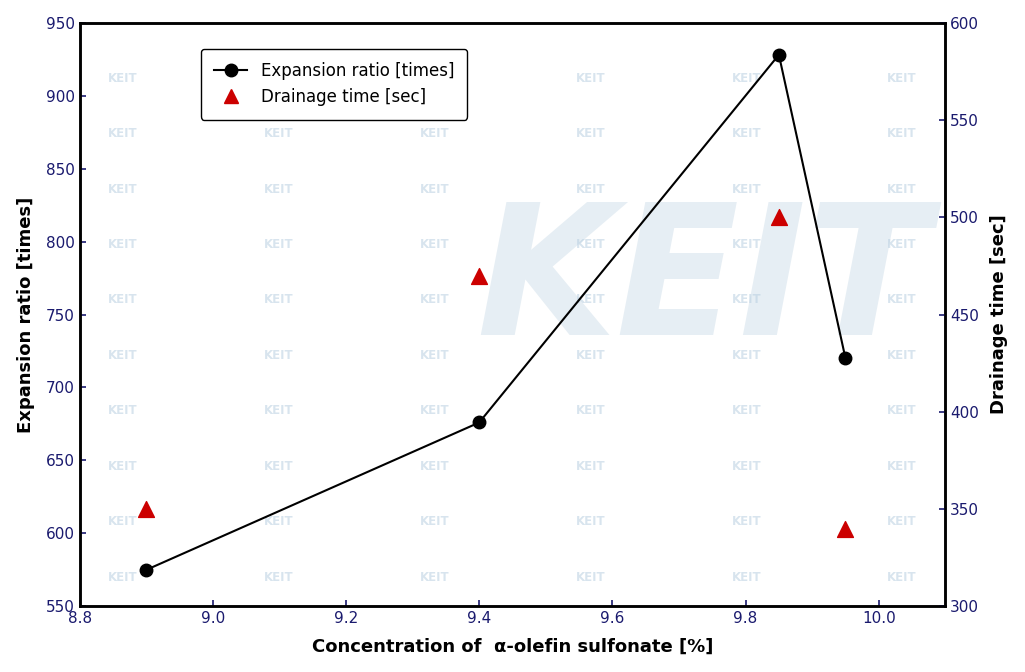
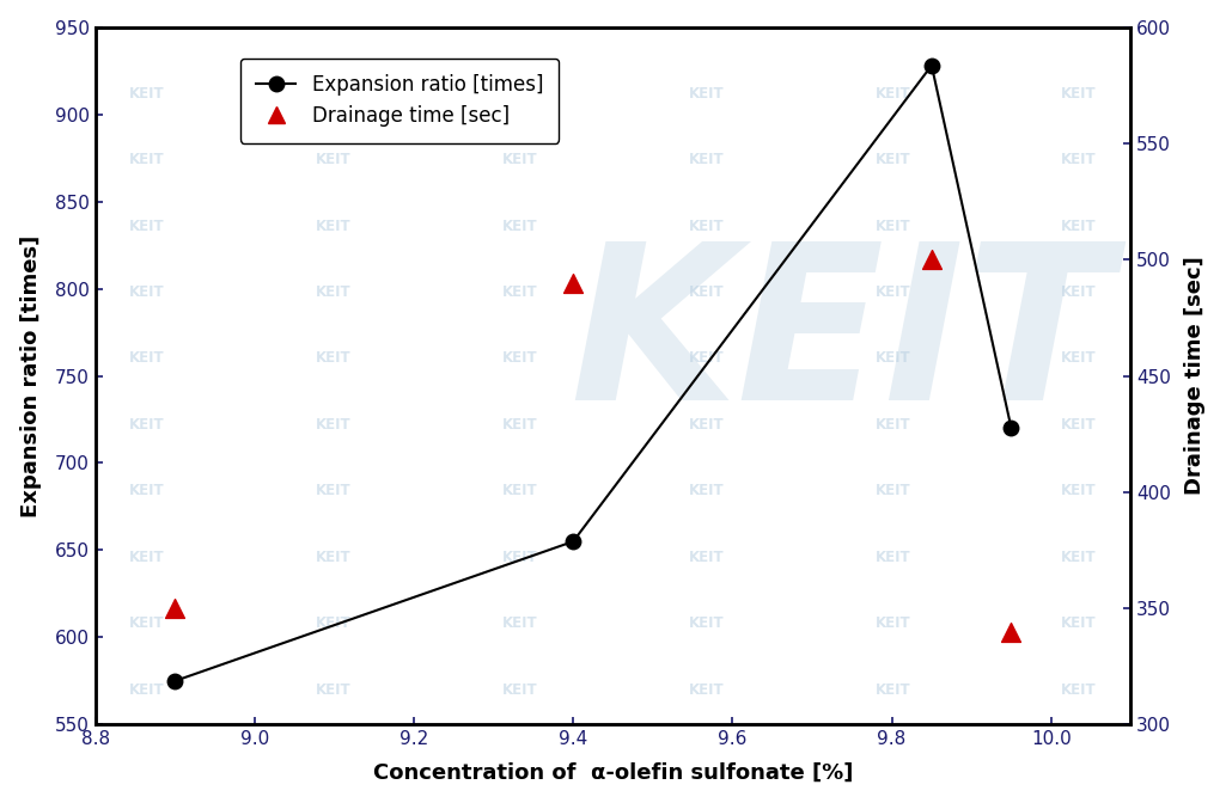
Expansion ratio [times]/9.4: 676 -> 655
Drainage time [sec]/9.4: 470 -> 490
